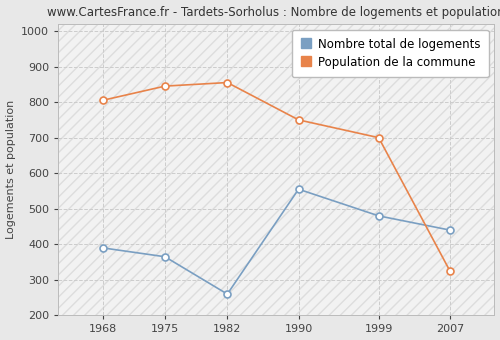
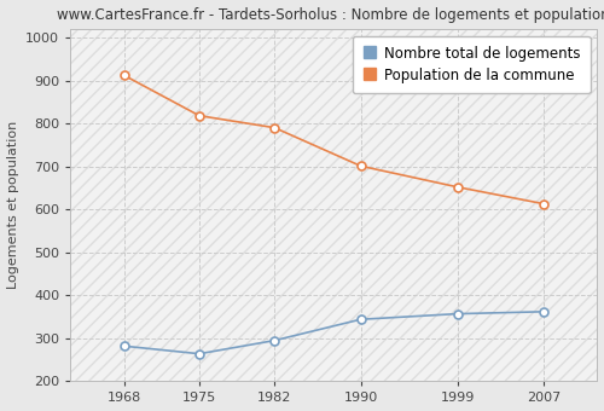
Nombre total de logements/1968: 390 -> 282
Population de la commune/1968: 805 -> 912
Nombre total de logements/1975: 365 -> 264
Population de la commune/1975: 845 -> 818
Nombre total de logements/1982: 260 -> 295
Population de la commune/1982: 855 -> 790
Nombre total de logements/1990: 555 -> 344
Population de la commune/1990: 750 -> 701
Nombre total de logements/1999: 480 -> 357
Population de la commune/1999: 700 -> 652
Nombre total de logements/2007: 440 -> 362
Population de la commune/2007: 325 -> 613
